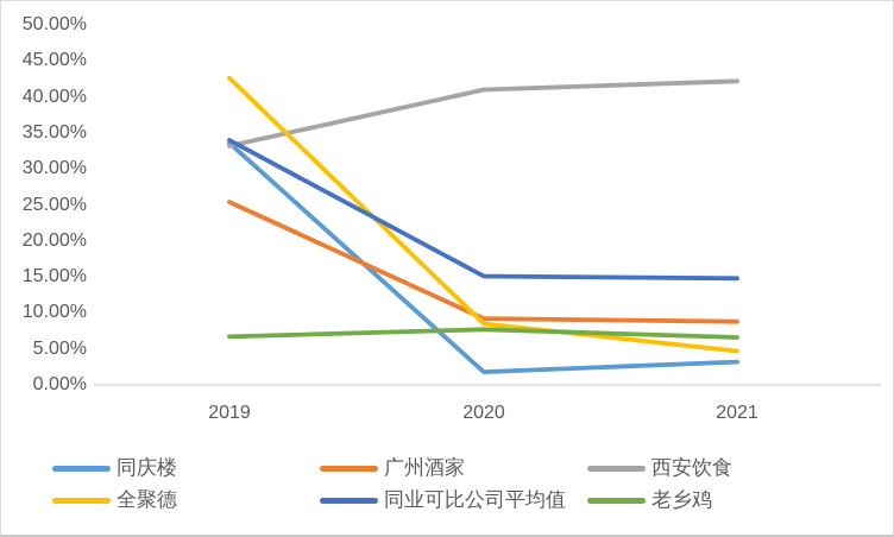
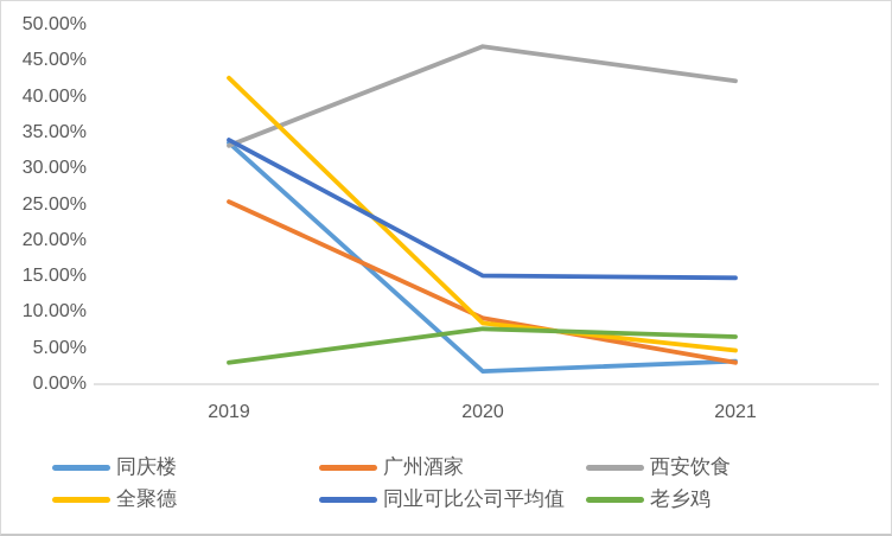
老乡鸡/2019: 7% -> 3%
西安饮食/2020: 41% -> 47%
广州酒家/2021: 9% -> 3%
